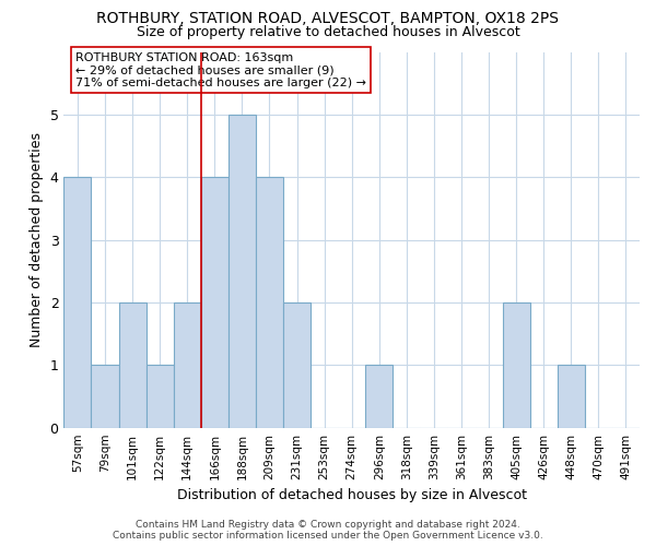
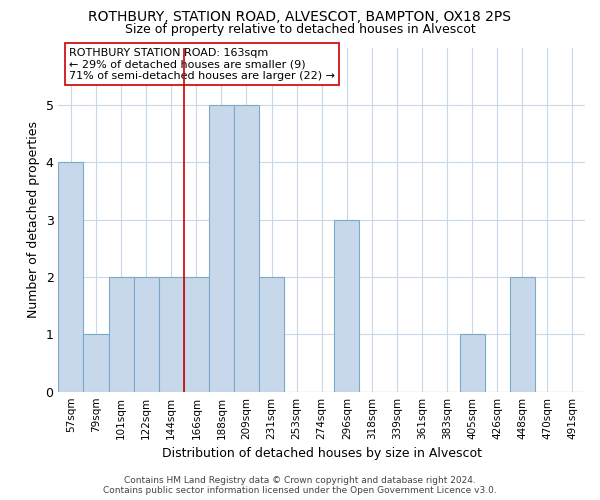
122sqm: 1 -> 2
166sqm: 4 -> 2
209sqm: 4 -> 5
296sqm: 1 -> 3
405sqm: 2 -> 1
448sqm: 1 -> 2
